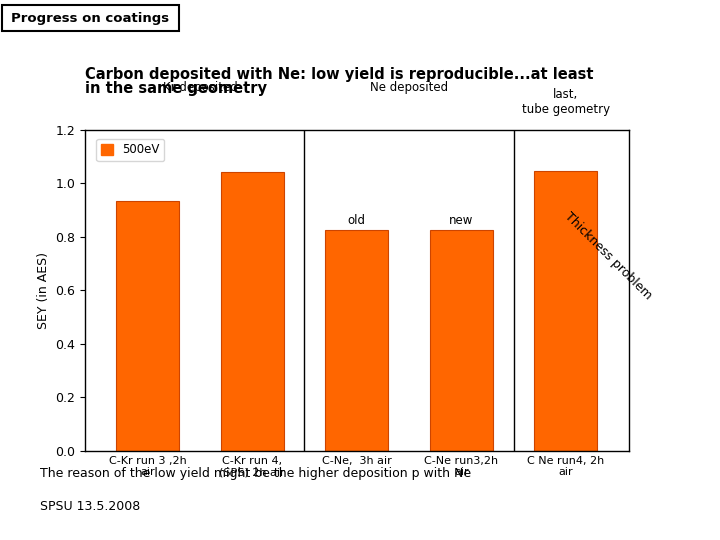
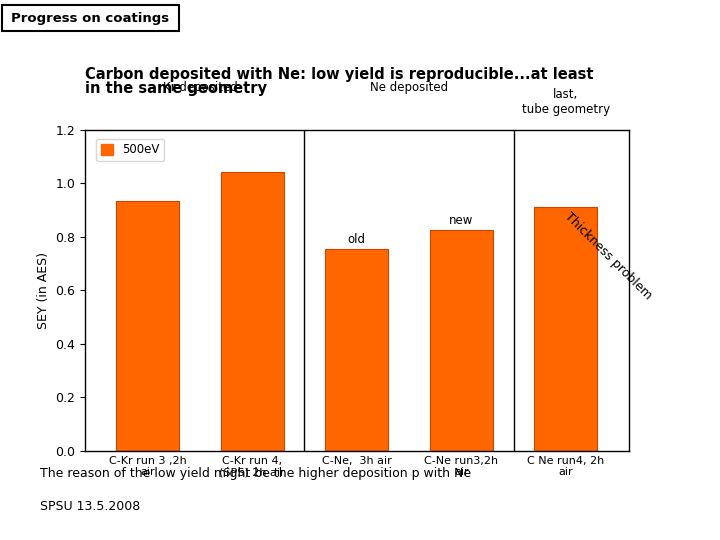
C-Ne, 3h air: 0.825 -> 0.755
C Ne run4, 2h air: 1.045 -> 0.910
